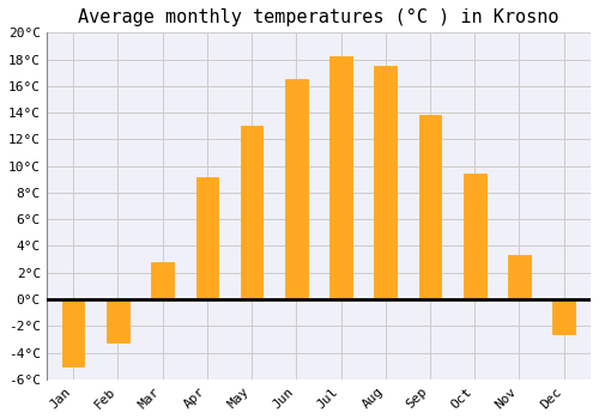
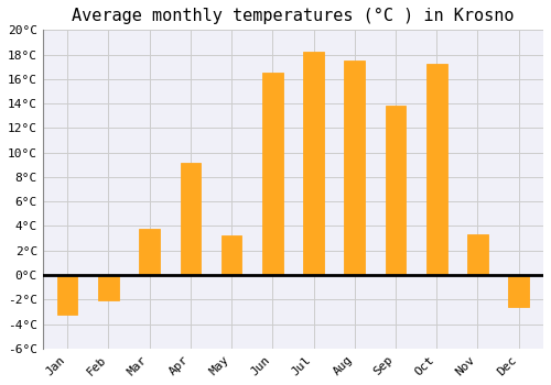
Jan: -5.0°C -> -3.2°C
Feb: -3.2°C -> -2.1°C
Mar: 2.8°C -> 3.8°C
May: 13.0°C -> 3.2°C
Oct: 9.4°C -> 17.2°C
